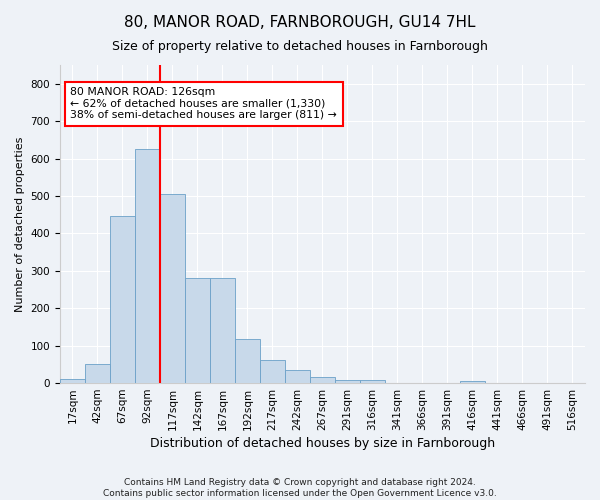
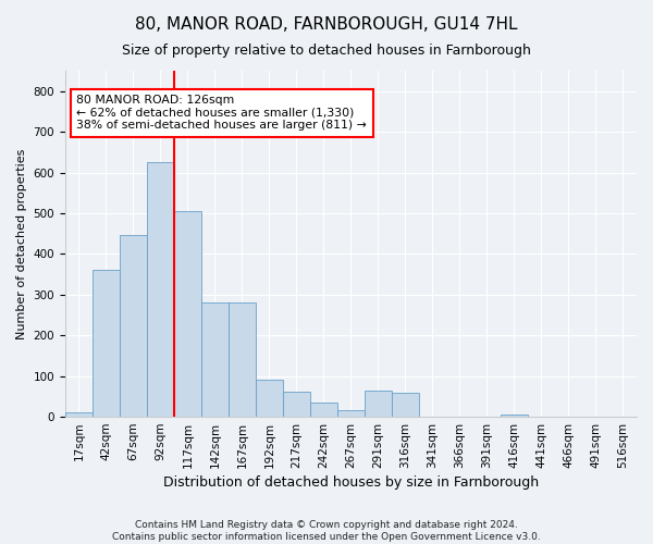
42sqm: 52 -> 360
192sqm: 117 -> 90
291sqm: 9 -> 65
316sqm: 7 -> 60
